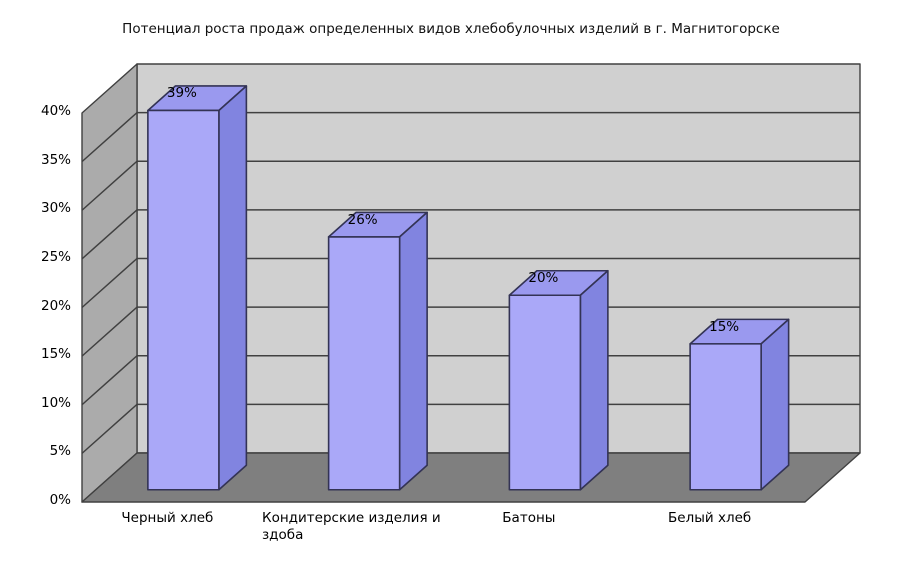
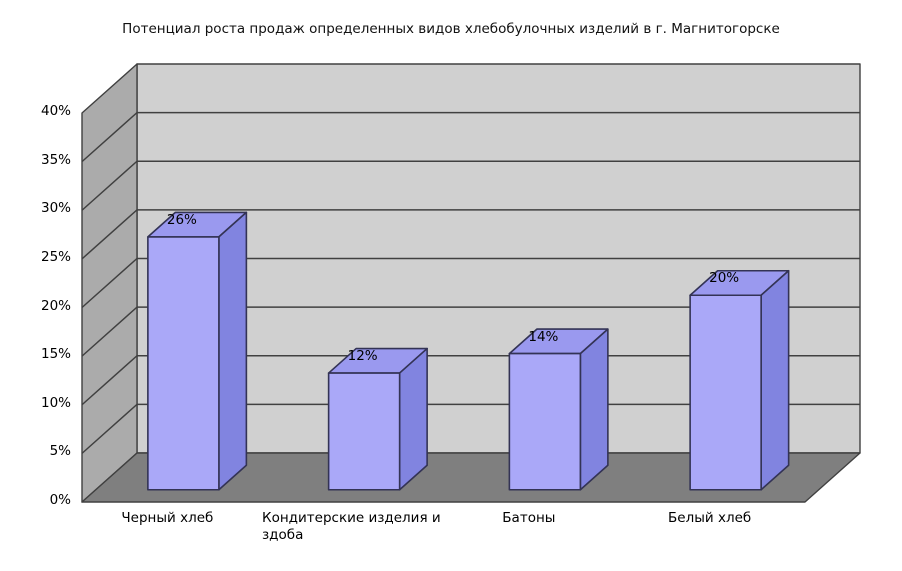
Черный хлеб: 39% -> 26%
Кондитерские изделия и здоба: 26% -> 12%
Батоны: 20% -> 14%
Белый хлеб: 15% -> 20%
